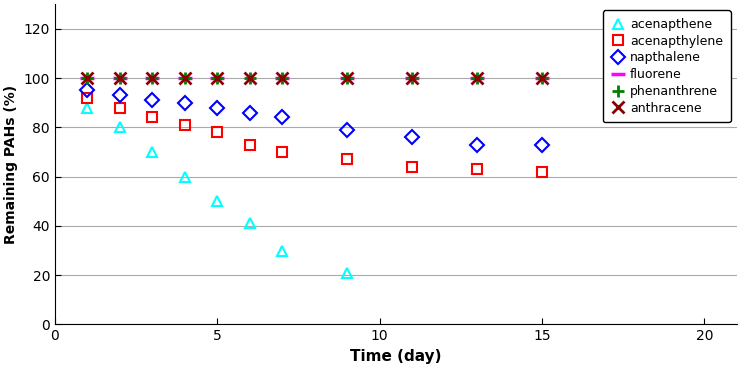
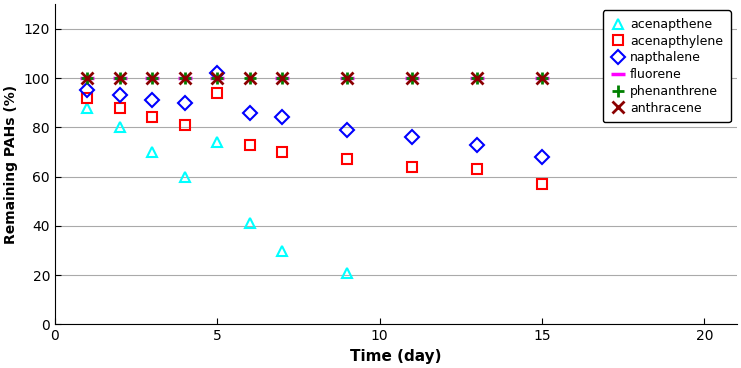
acenapthene/5: 50 -> 74
acenapthylene/5: 78 -> 94
napthalene/5: 88 -> 102
acenapthylene/15: 62 -> 57
napthalene/15: 73 -> 68
